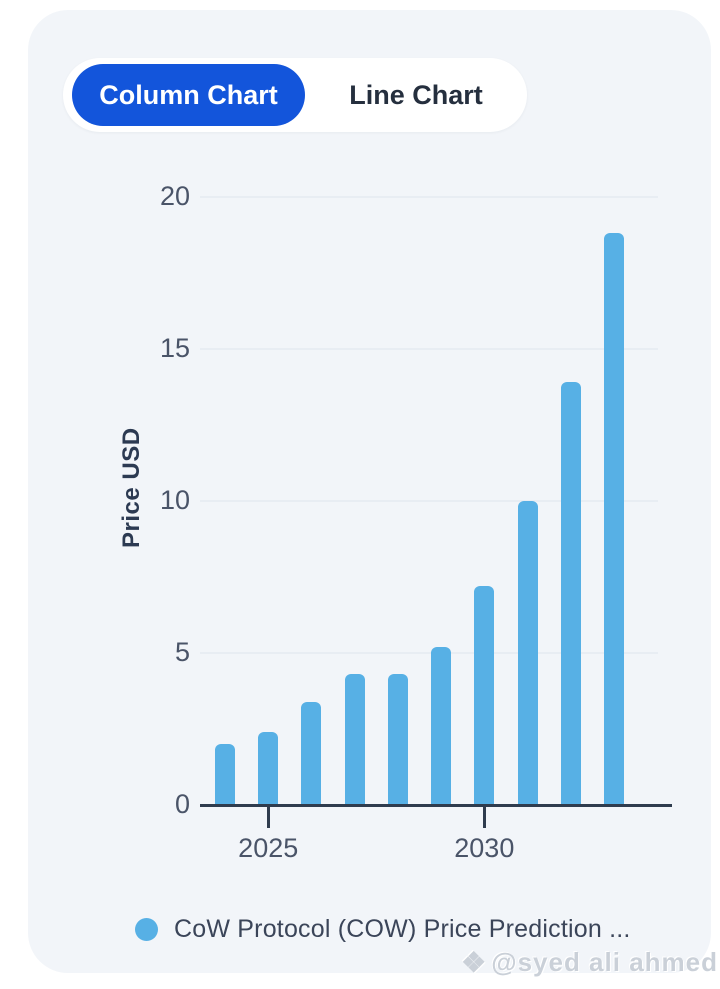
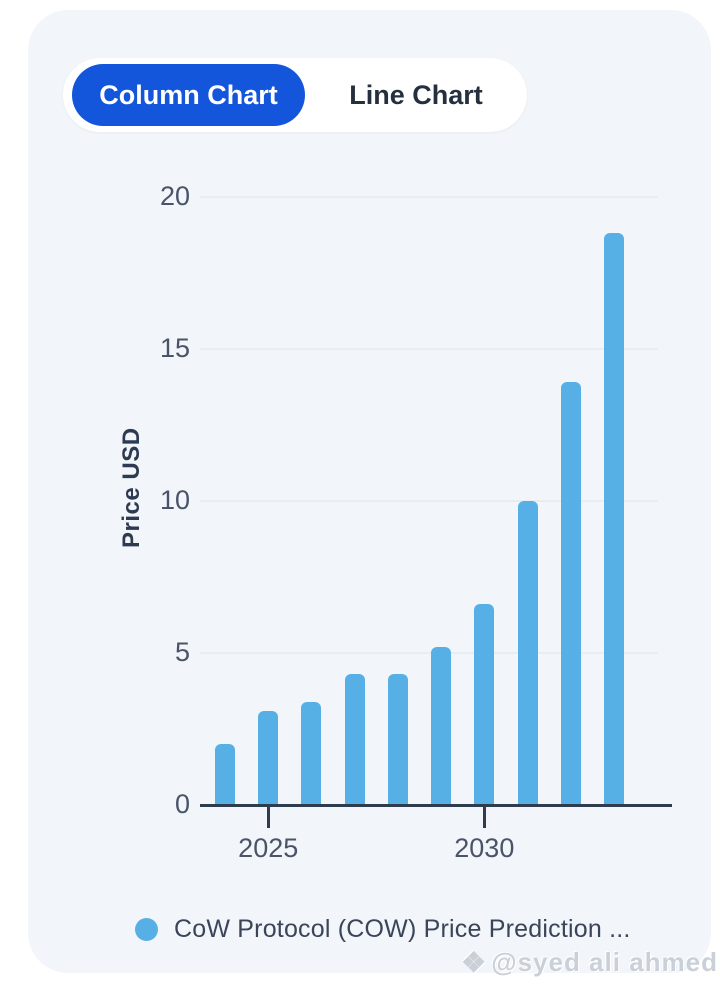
2025: 2.4 -> 3.1
2030: 7.2 -> 6.6
